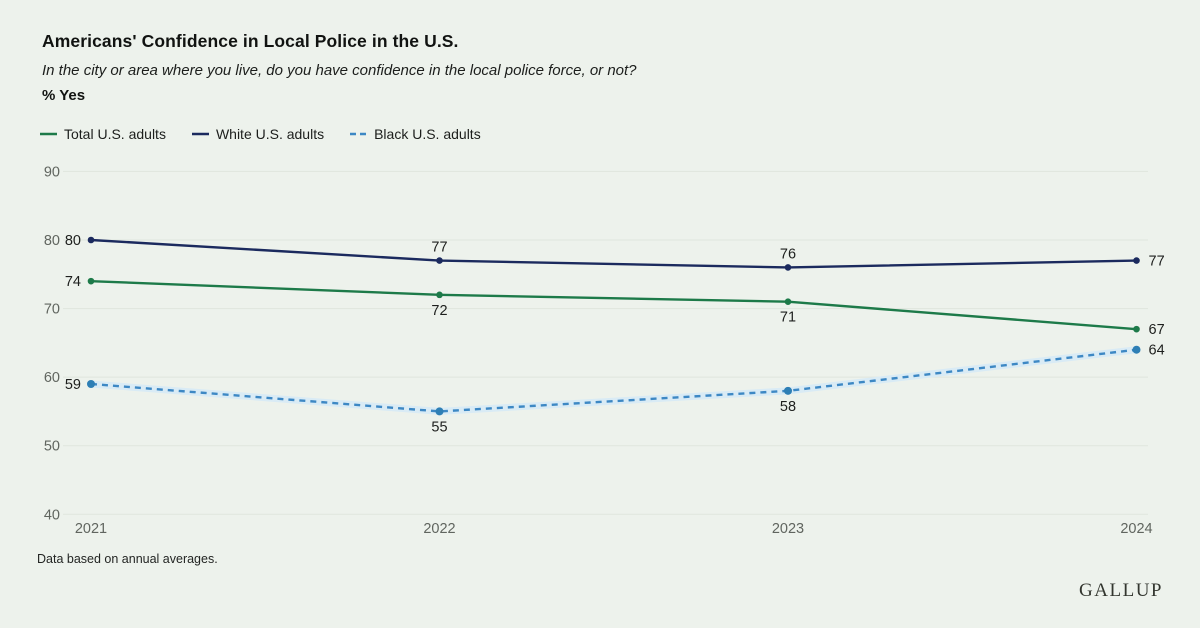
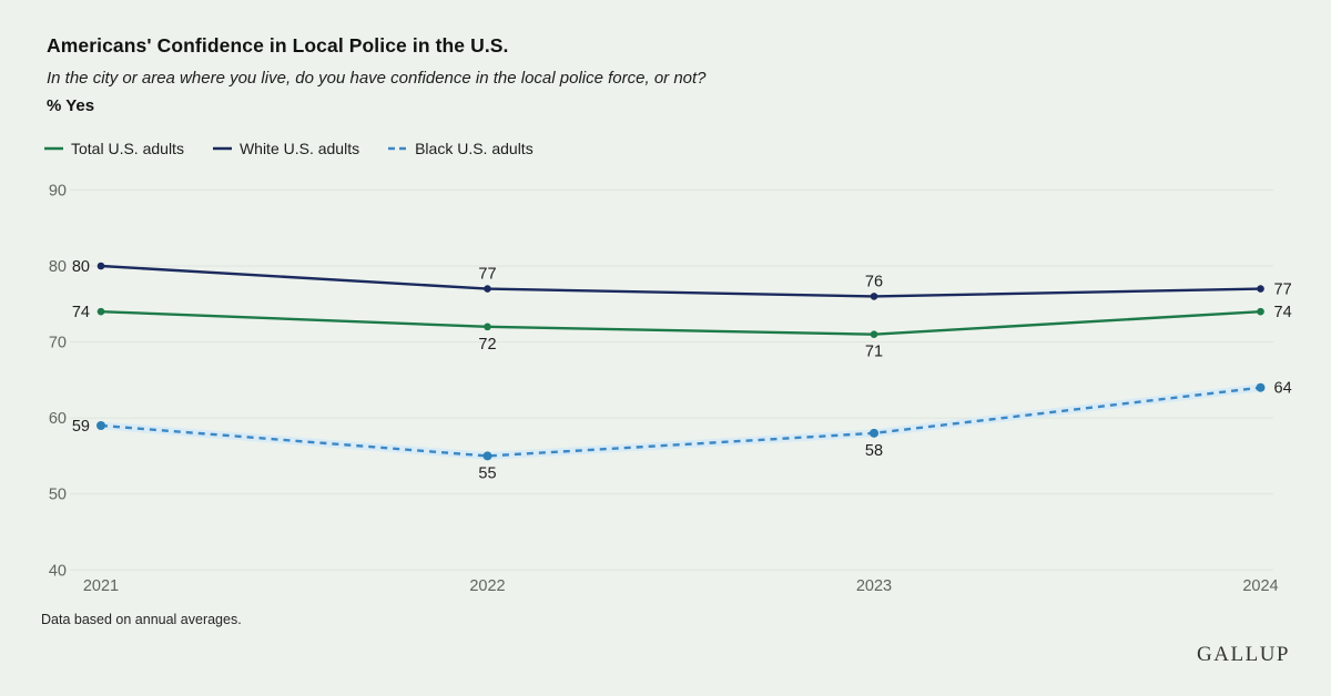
Total U.S. adults/2024: 67 -> 74
